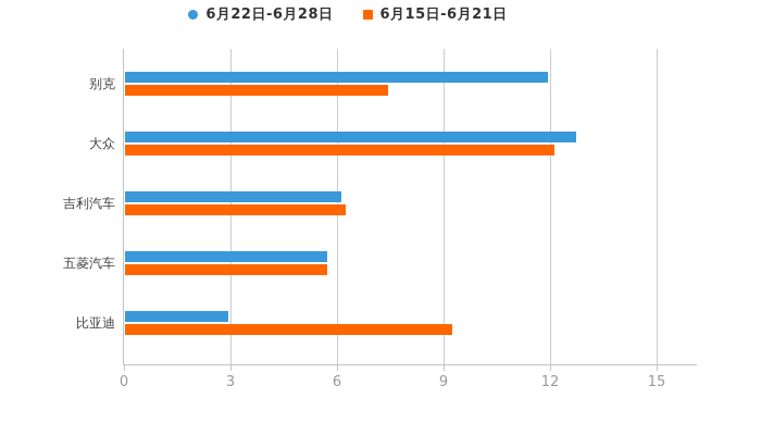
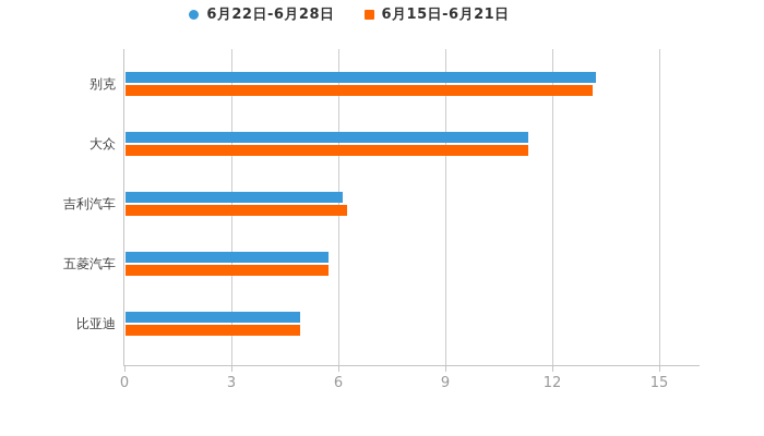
6月22日-6月28日/别克: 11.9 -> 13.2
6月15日-6月21日/别克: 7.4 -> 13.1
6月22日-6月28日/大众: 12.7 -> 11.3
6月15日-6月21日/大众: 12.1 -> 11.3
6月22日-6月28日/比亚迪: 2.9 -> 4.9
6月15日-6月21日/比亚迪: 9.2 -> 4.9
